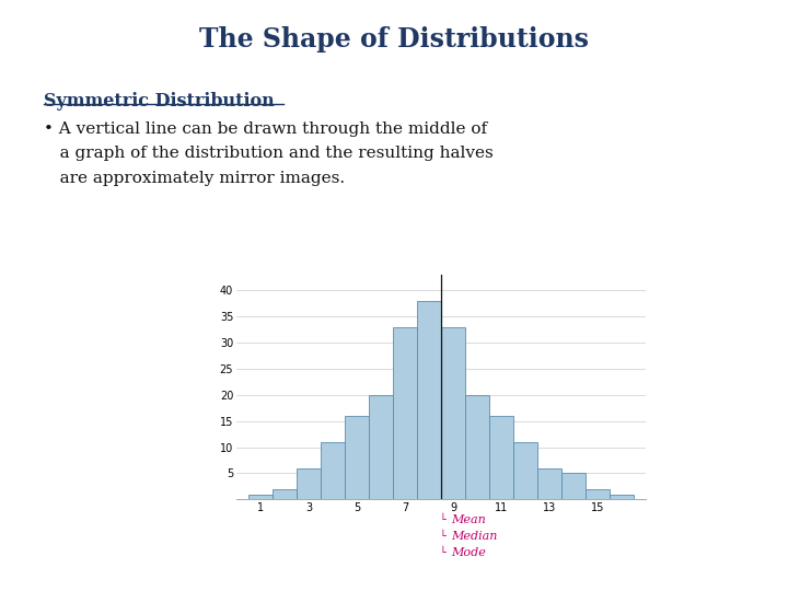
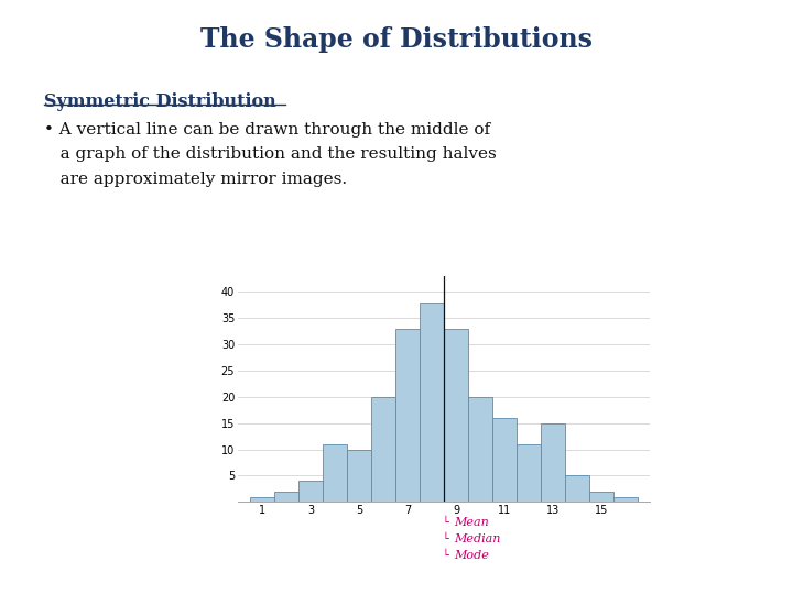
3: 6 -> 4
5: 16 -> 10
13: 6 -> 15
